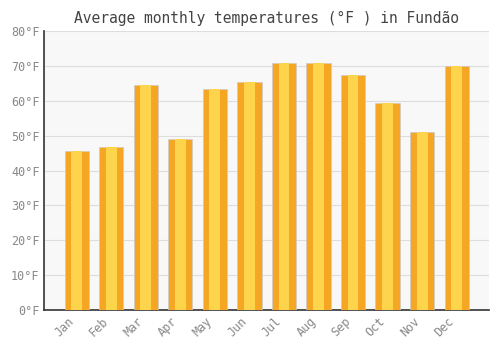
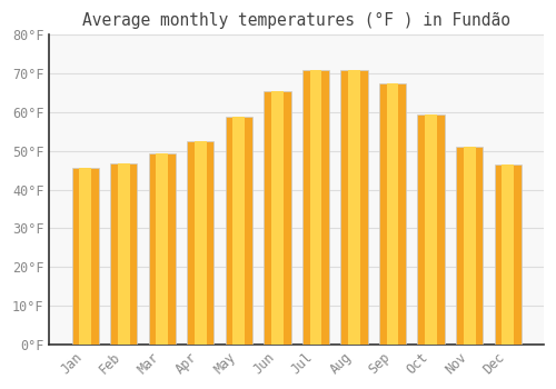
Mar: 64.5°F -> 49.5°F
Apr: 49.0°F -> 52.5°F
May: 63.5°F -> 58.8°F
Dec: 70.0°F -> 46.5°F
